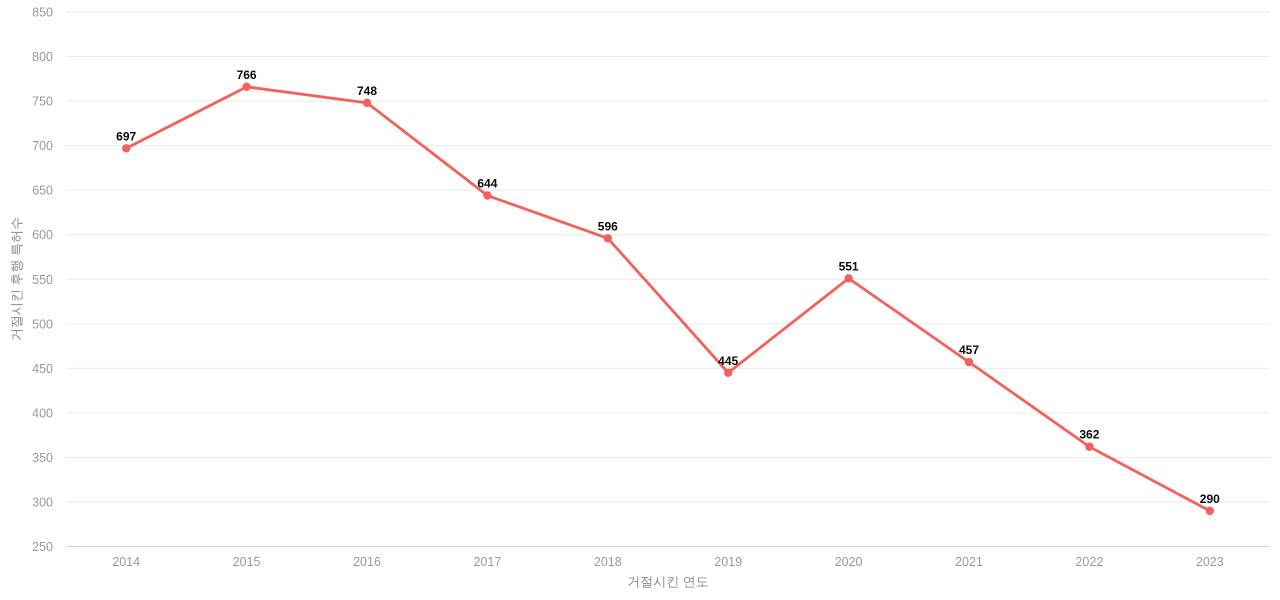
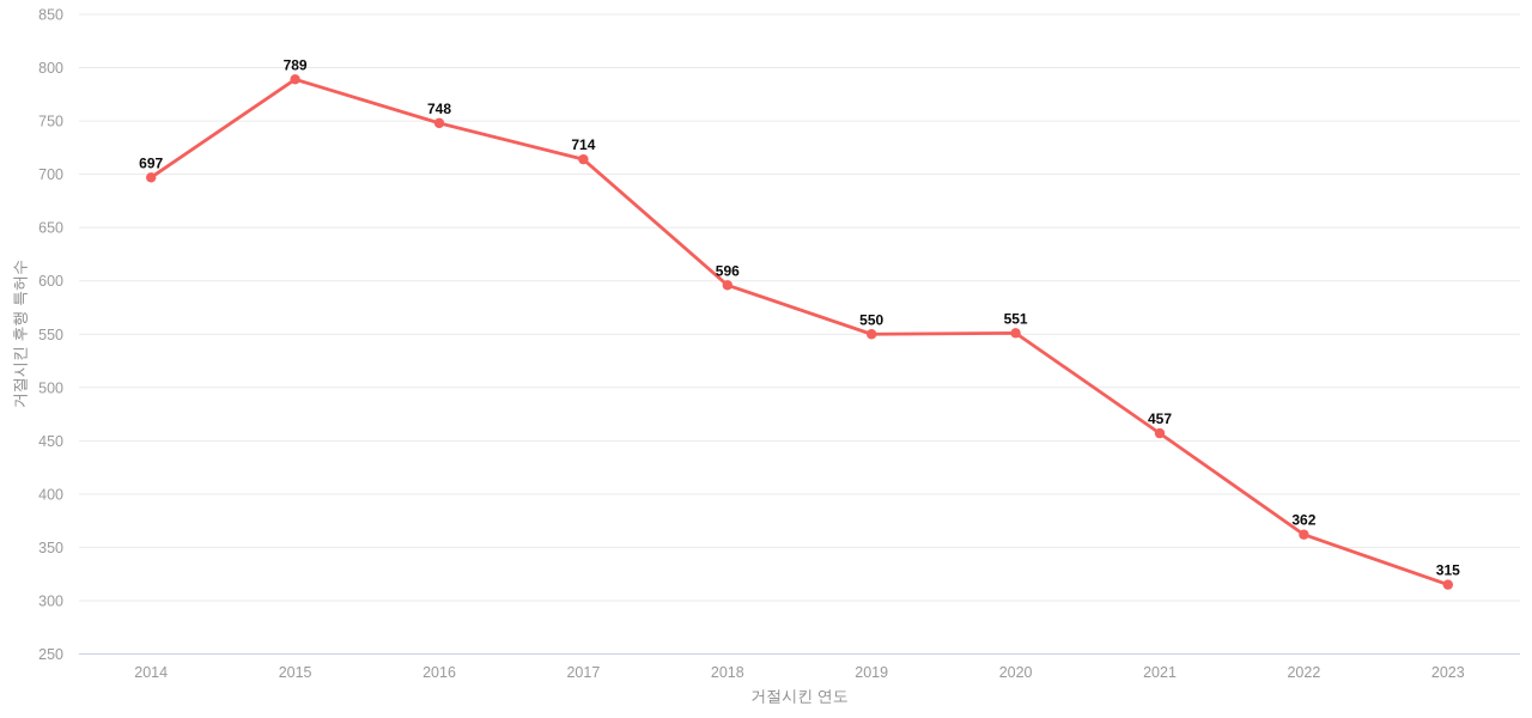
2015: 766 -> 789
2017: 644 -> 714
2019: 445 -> 550
2023: 290 -> 315
